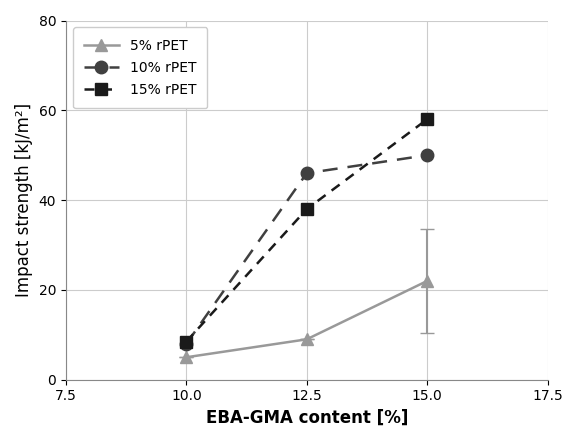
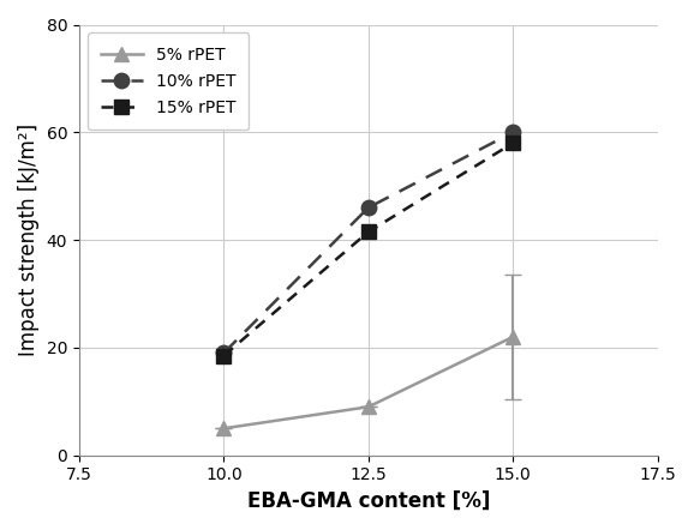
10% rPET/10.0: 8 -> 19
15% rPET/10.0: 8.5 -> 18.5
15% rPET/12.5: 38.0 -> 41.5
10% rPET/15.0: 50 -> 60
